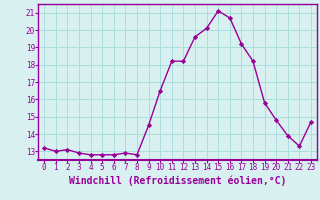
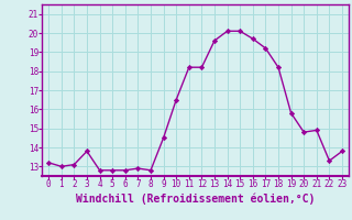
3: 12.9 -> 13.8
15: 21.1 -> 20.1
16: 20.7 -> 19.7
21: 13.9 -> 14.9
23: 14.7 -> 13.8
